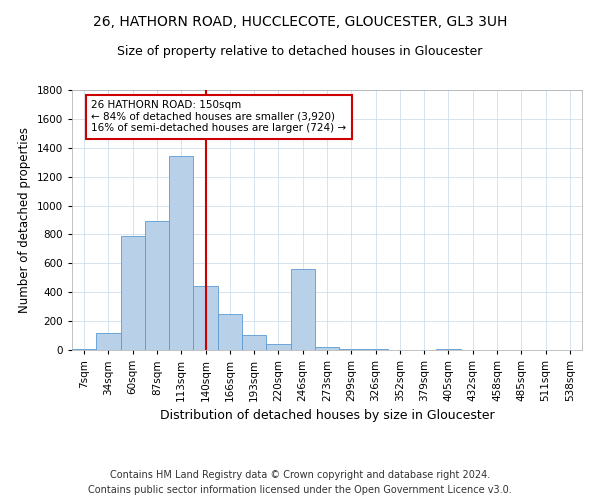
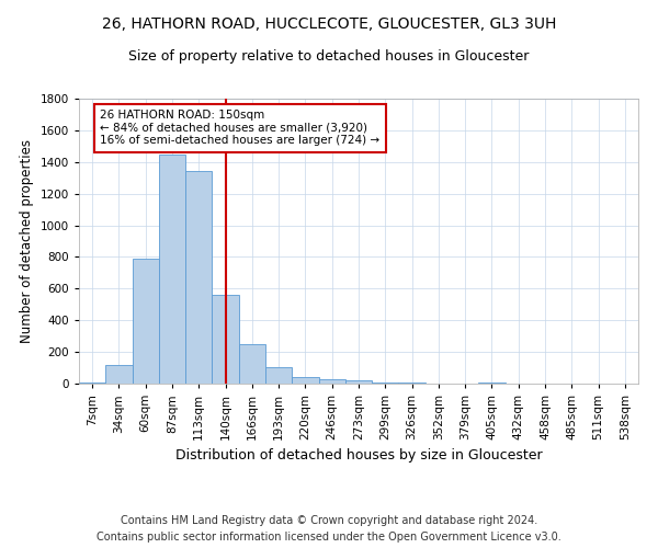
87sqm: 890 -> 1450
140sqm: 440 -> 560
246sqm: 560 -> 30
